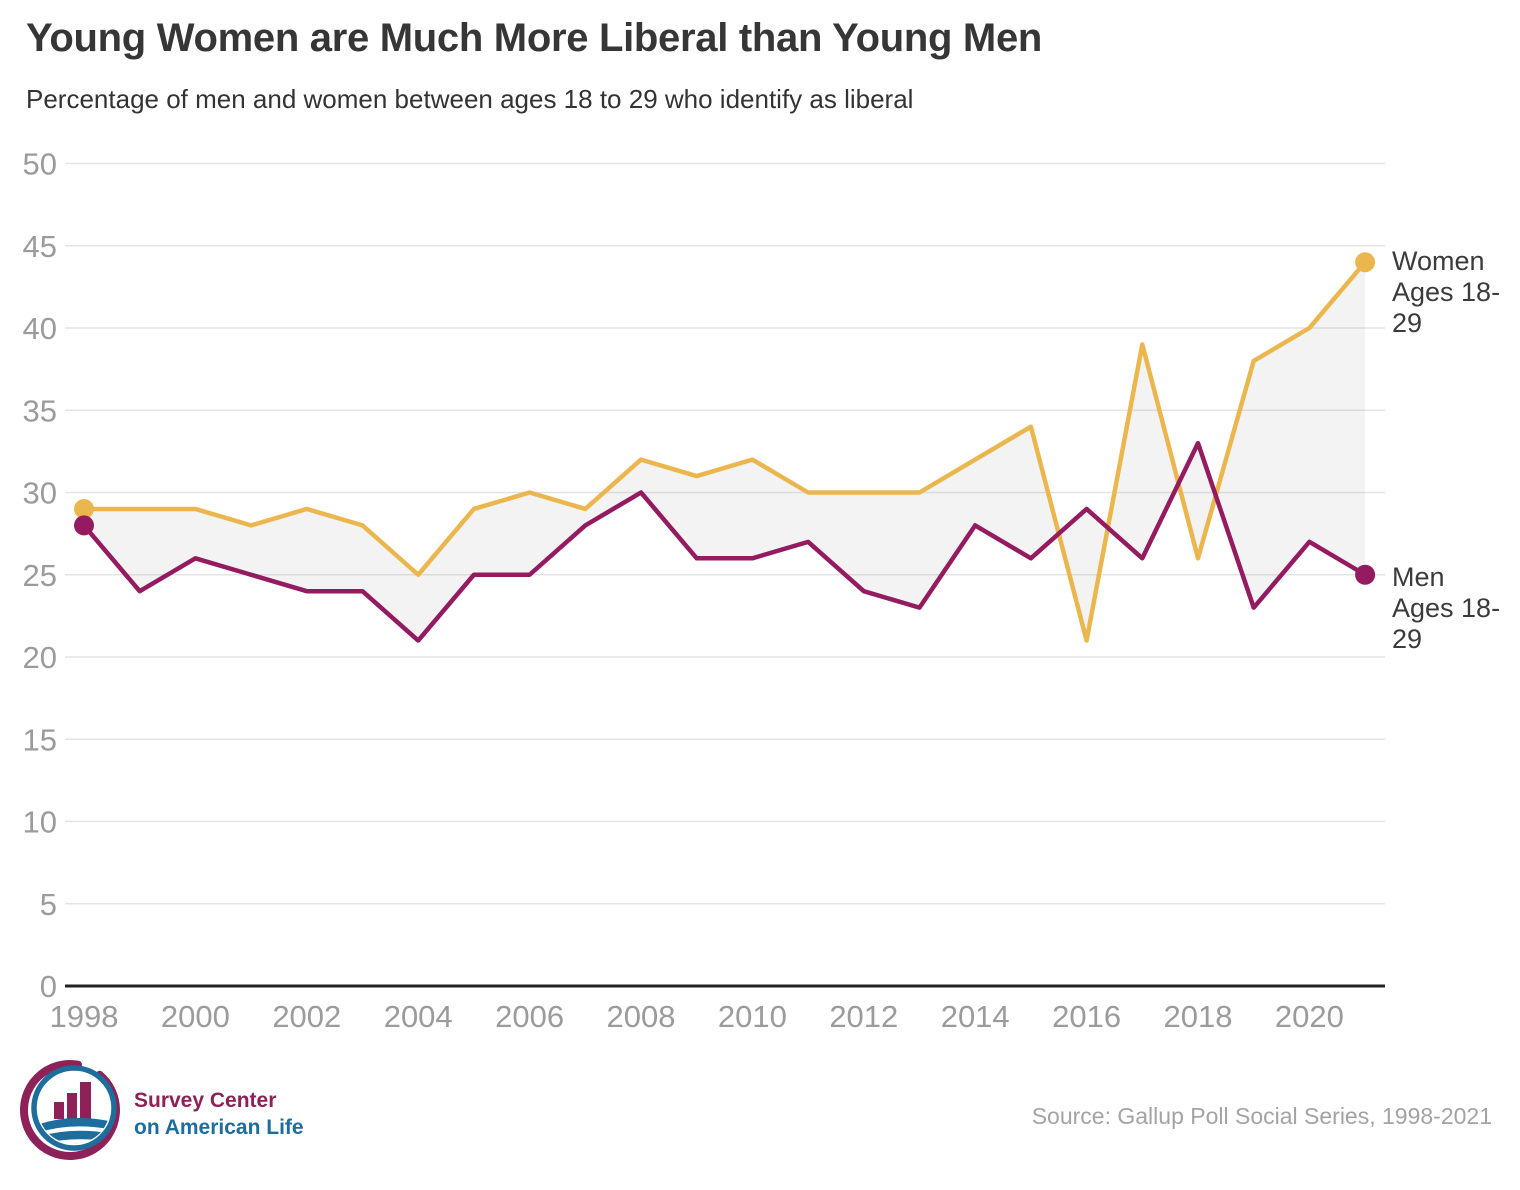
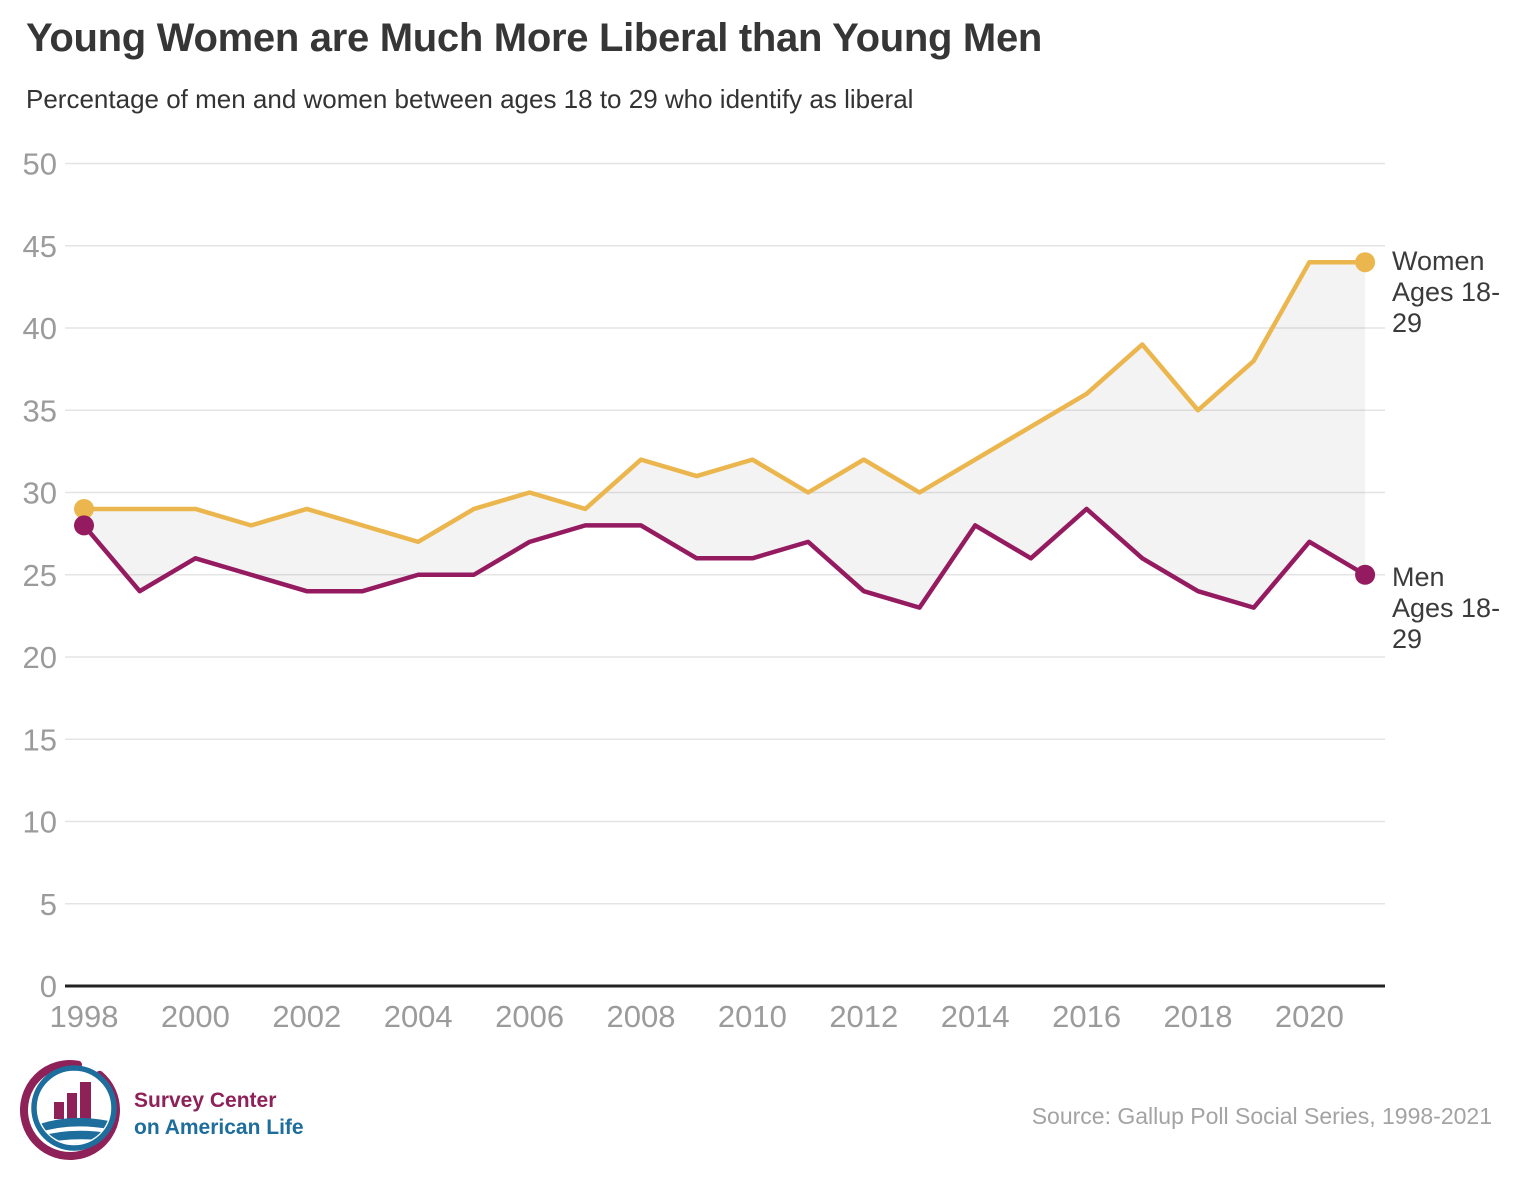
Women Ages 18-29/2004: 25 -> 27
Men Ages 18-29/2004: 21 -> 25
Men Ages 18-29/2006: 25 -> 27
Men Ages 18-29/2008: 30 -> 28
Women Ages 18-29/2012: 30 -> 32
Women Ages 18-29/2016: 21 -> 36
Women Ages 18-29/2018: 26 -> 35
Men Ages 18-29/2018: 33 -> 24
Women Ages 18-29/2020: 40 -> 44
